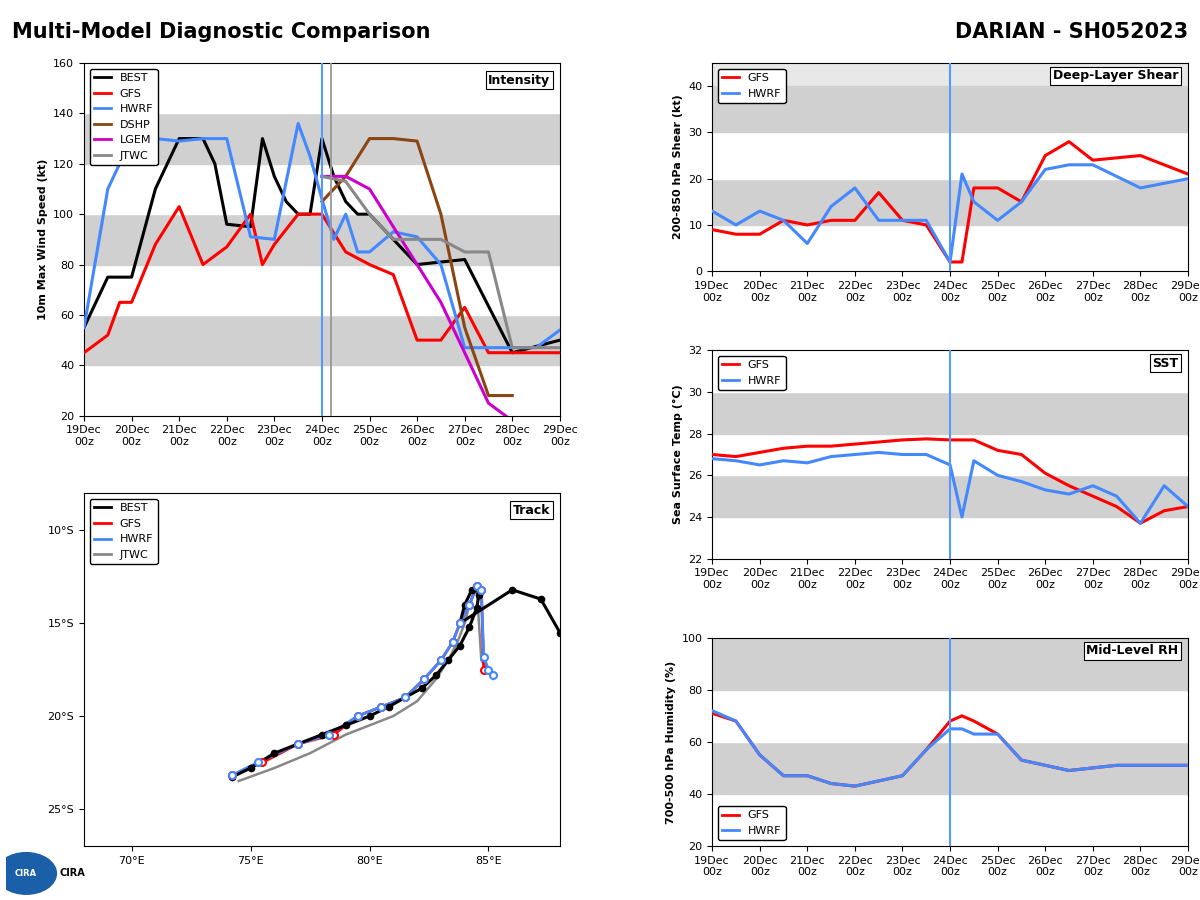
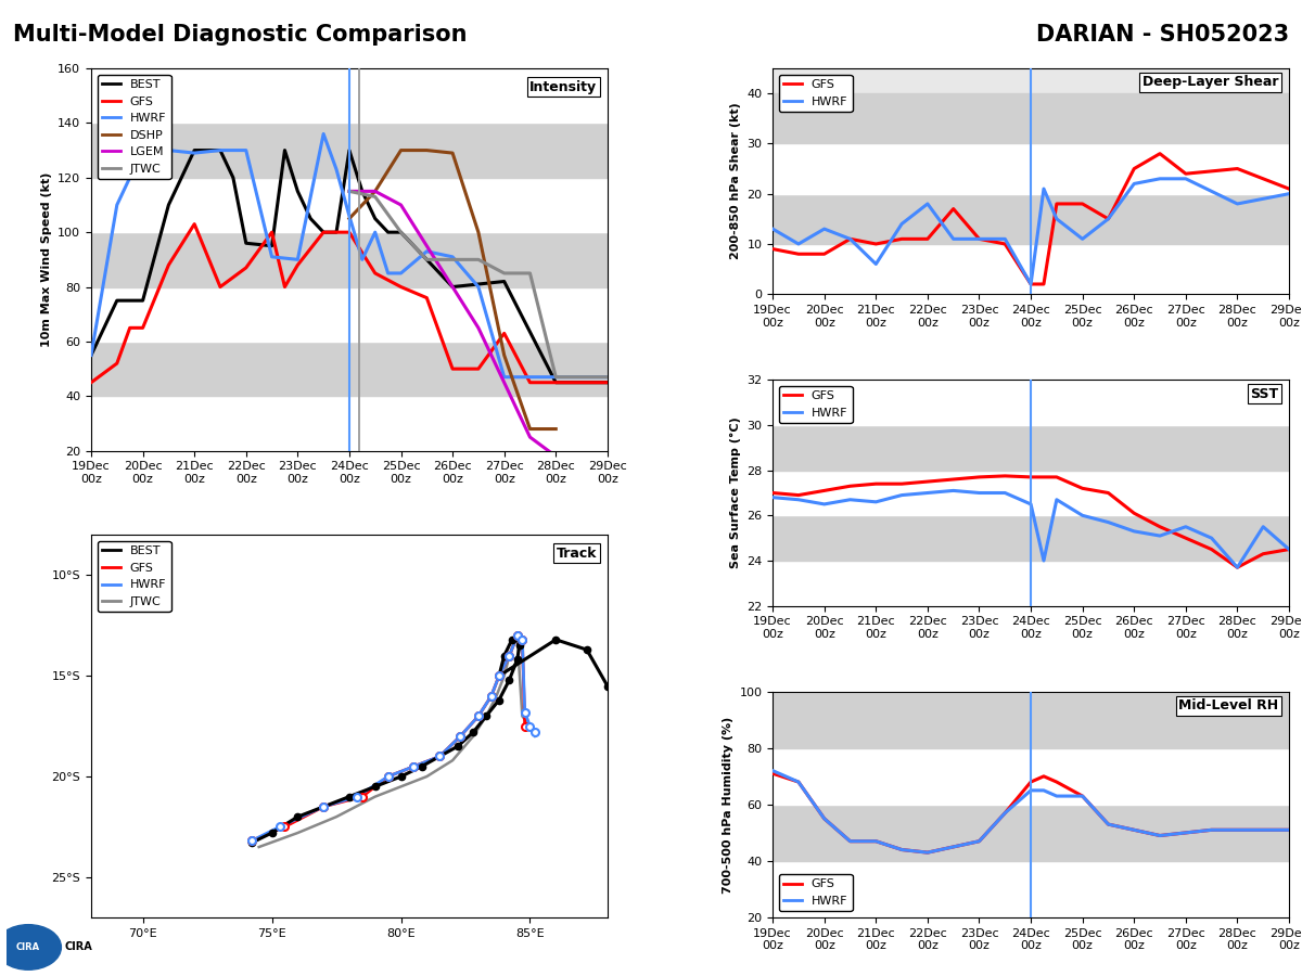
BEST/29Dec 00z: 50 -> 45
HWRF/29Dec 00z: 54 -> 47
